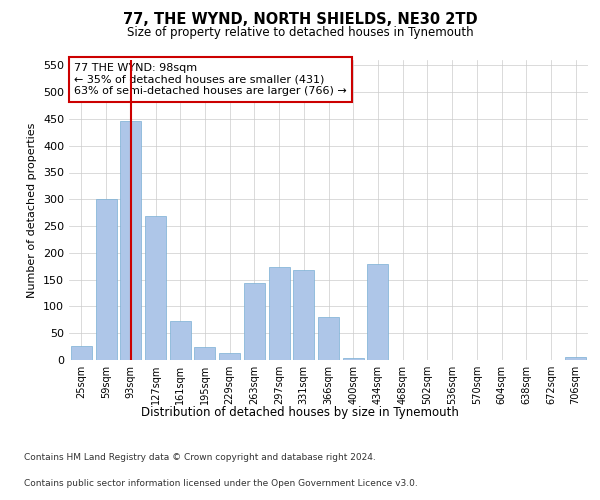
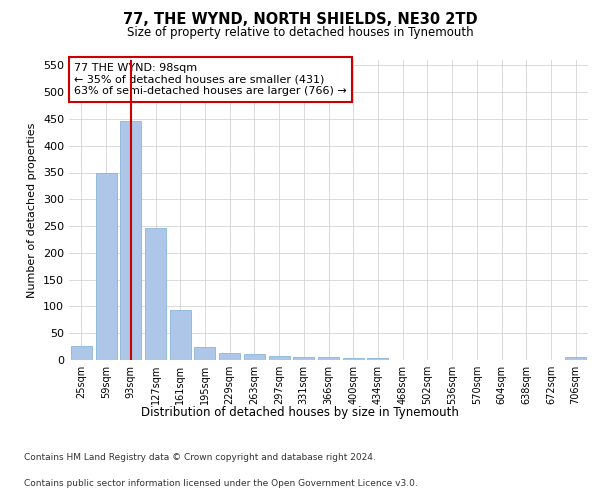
59sqm: 300 -> 350
127sqm: 268 -> 247
161sqm: 72 -> 93
263sqm: 144 -> 11
297sqm: 174 -> 8
331sqm: 168 -> 6
366sqm: 80 -> 6
434sqm: 180 -> 4
